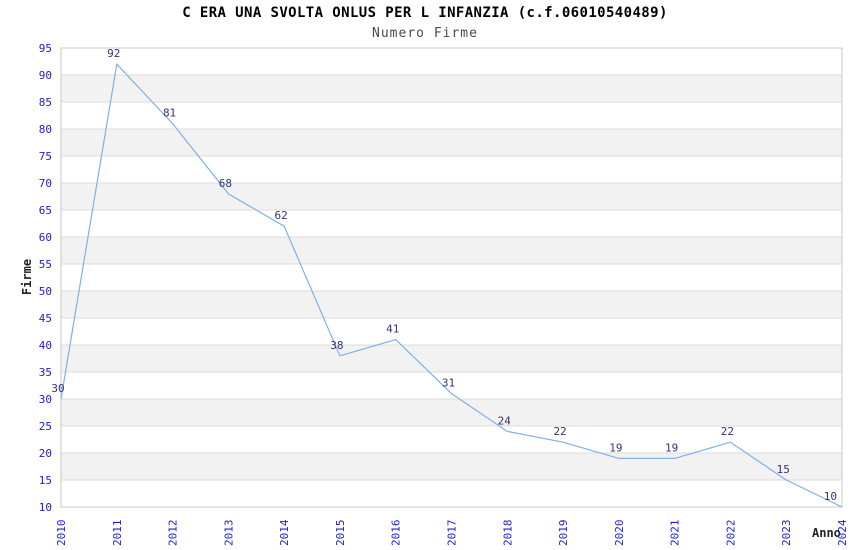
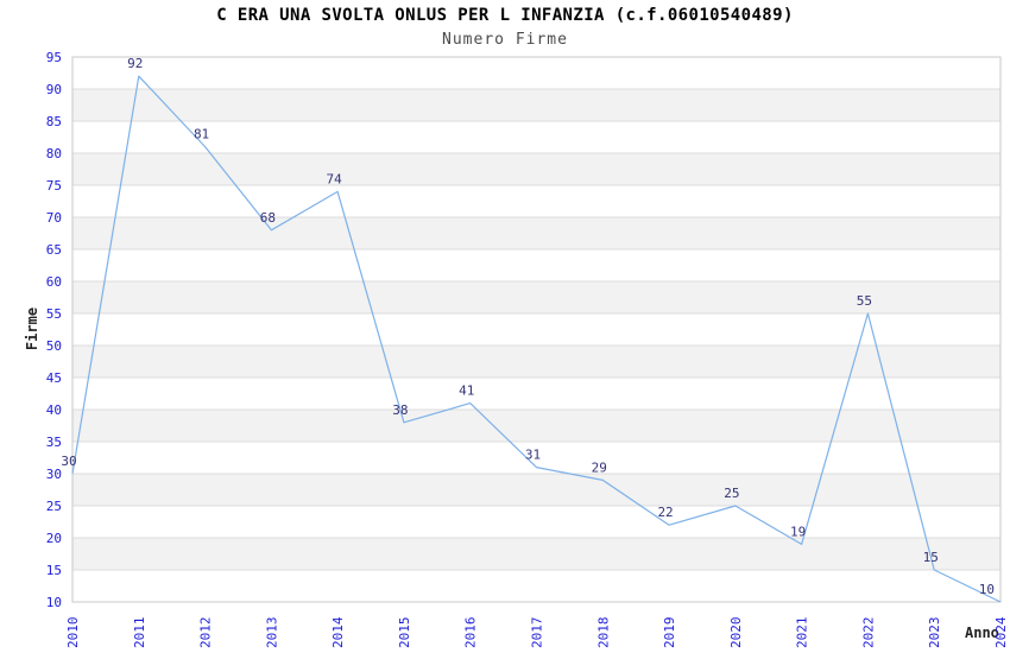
2014: 62 -> 74
2018: 24 -> 29
2020: 19 -> 25
2022: 22 -> 55
